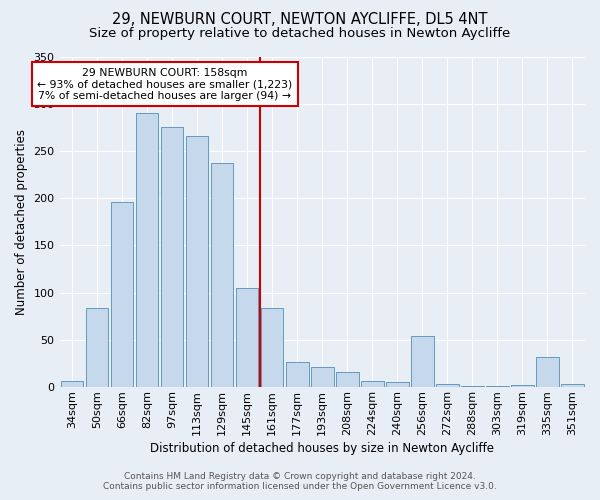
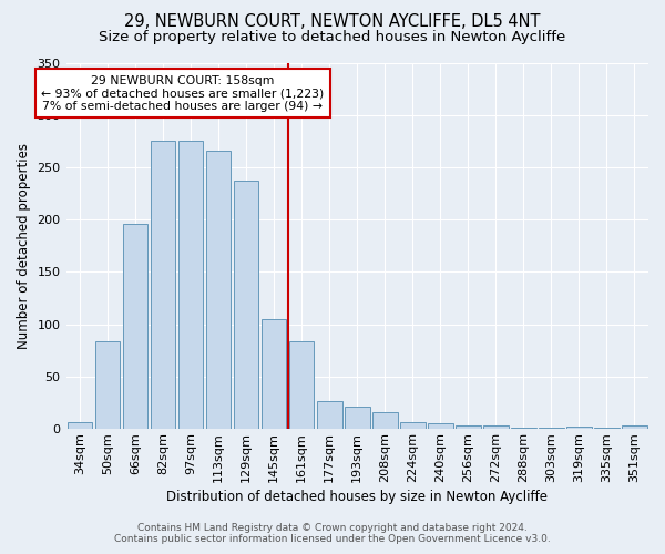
82sqm: 290 -> 275
256sqm: 54 -> 3
335sqm: 32 -> 1
